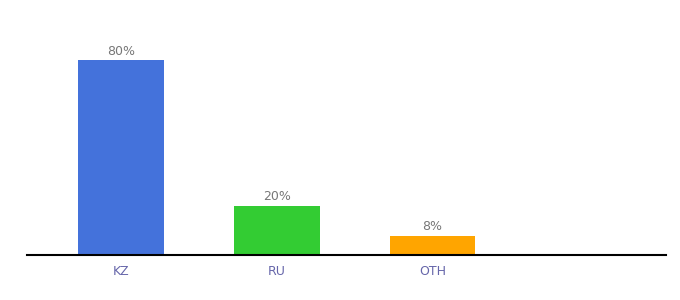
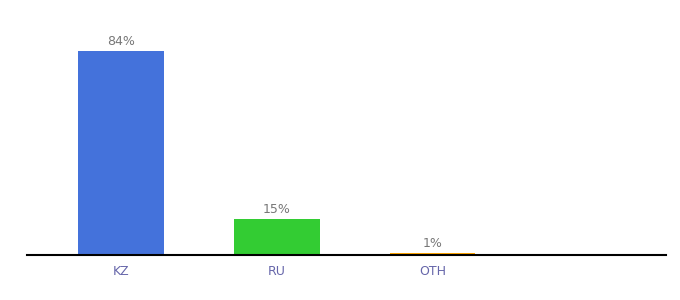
KZ: 80% -> 84%
RU: 20% -> 15%
OTH: 8% -> 1%
